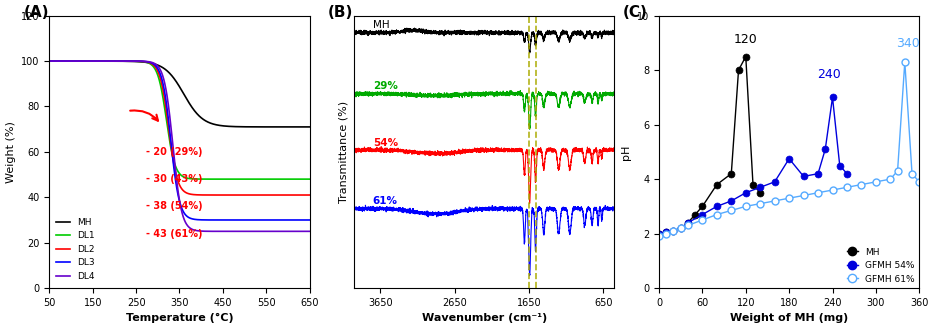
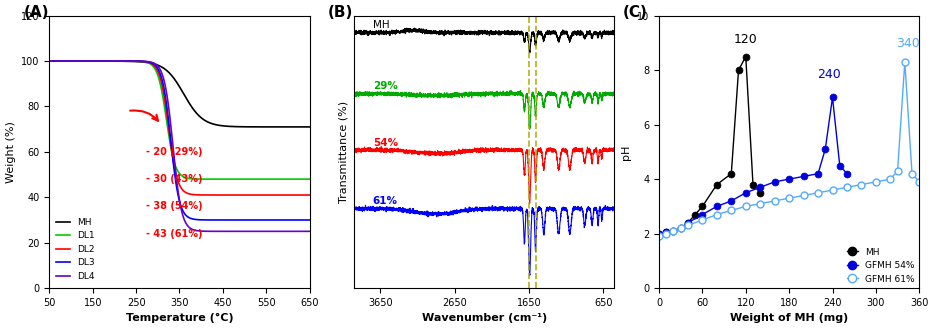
GFMH 54%/180: 4.75 -> 4.00
